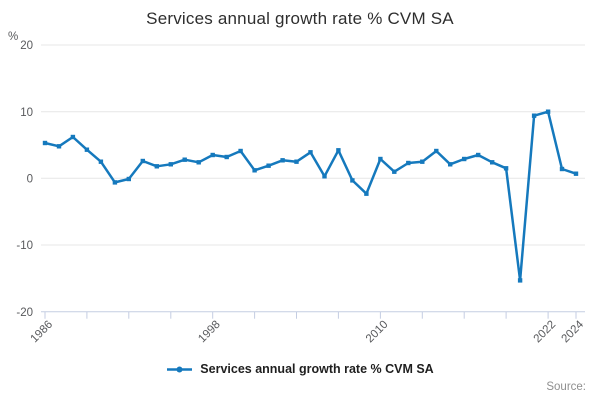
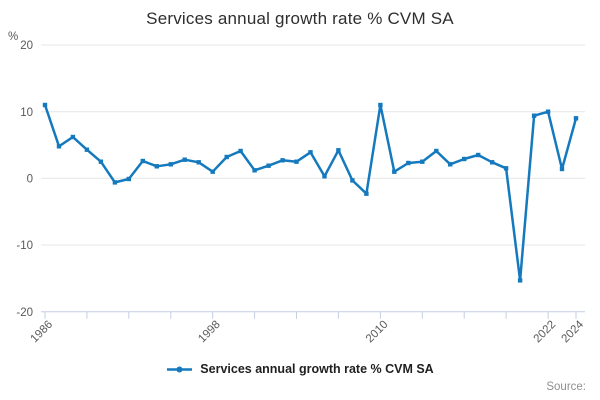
1986: 5 -> 11
1998: 4 -> 1
2010: 3 -> 11
2024: 1 -> 9
